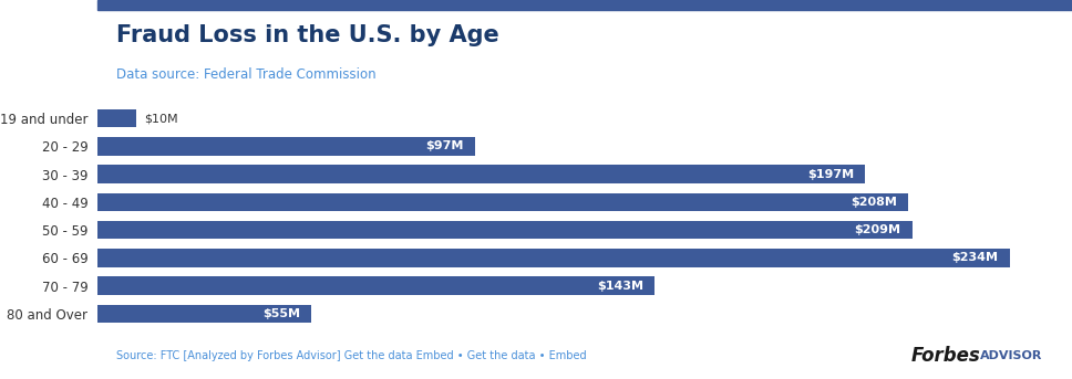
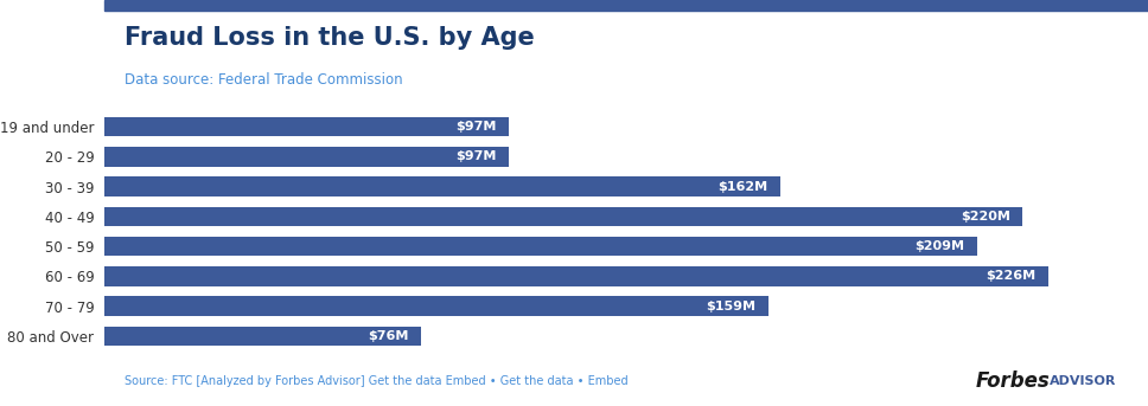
19 and under: $10M -> $97M
30 - 39: $197M -> $162M
40 - 49: $208M -> $220M
60 - 69: $234M -> $226M
70 - 79: $143M -> $159M
80 and Over: $55M -> $76M
